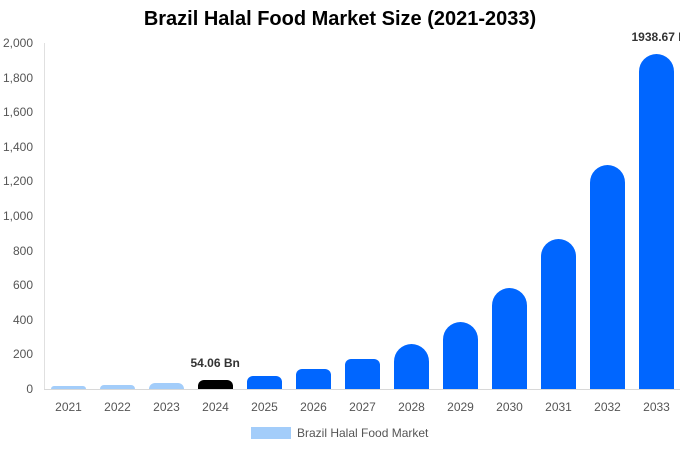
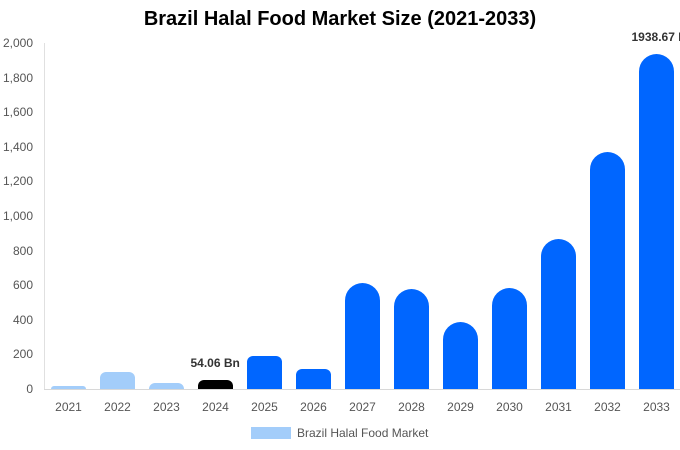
2022: 20 -> 100
2025: 80 -> 190
2027: 170 -> 610
2028: 260 -> 580
2032: 1300 -> 1370
